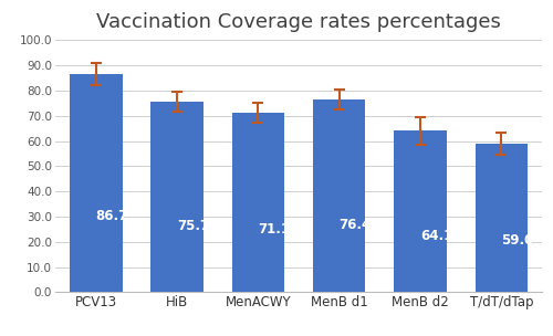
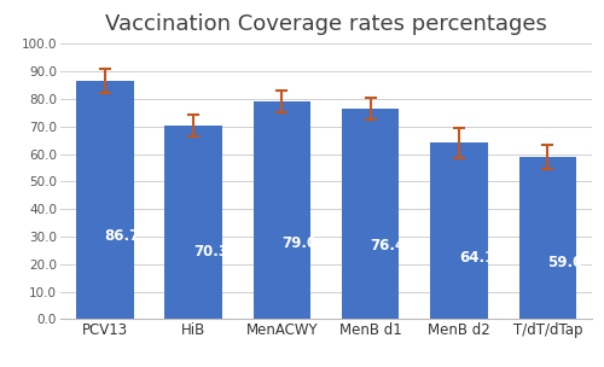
HiB: 75.7 -> 70.3
MenACWY: 71.1 -> 79.0
